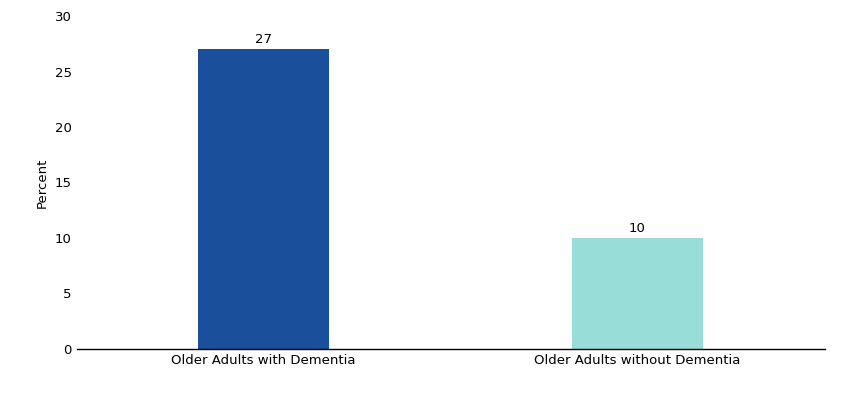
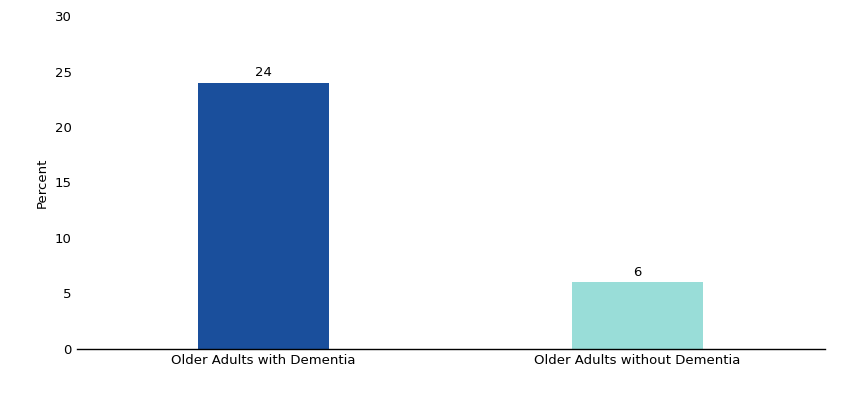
Older Adults with Dementia: 27 -> 24
Older Adults without Dementia: 10 -> 6
